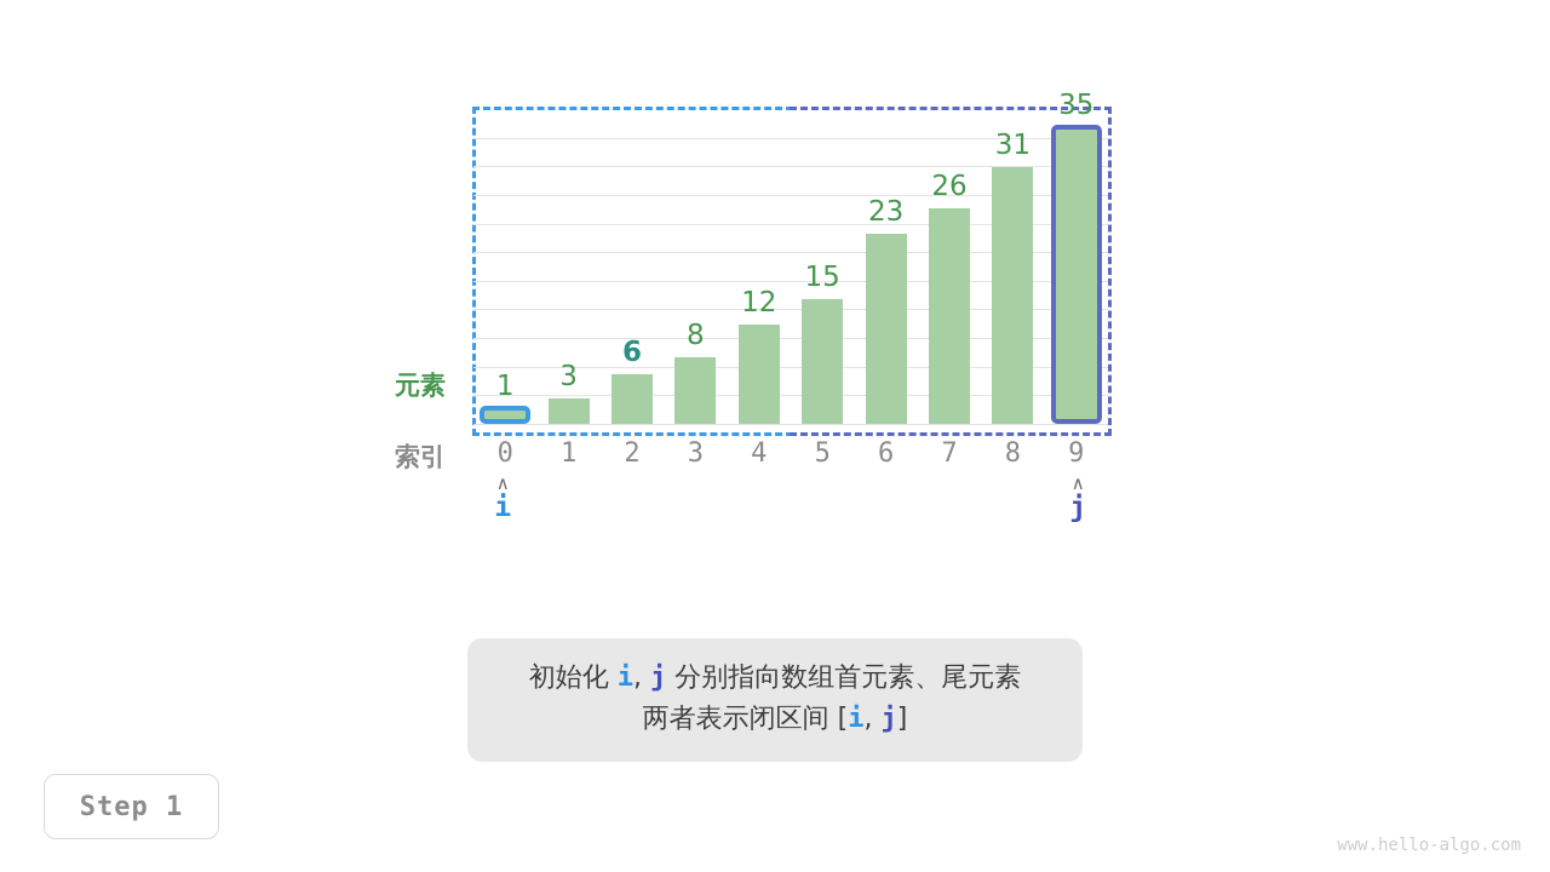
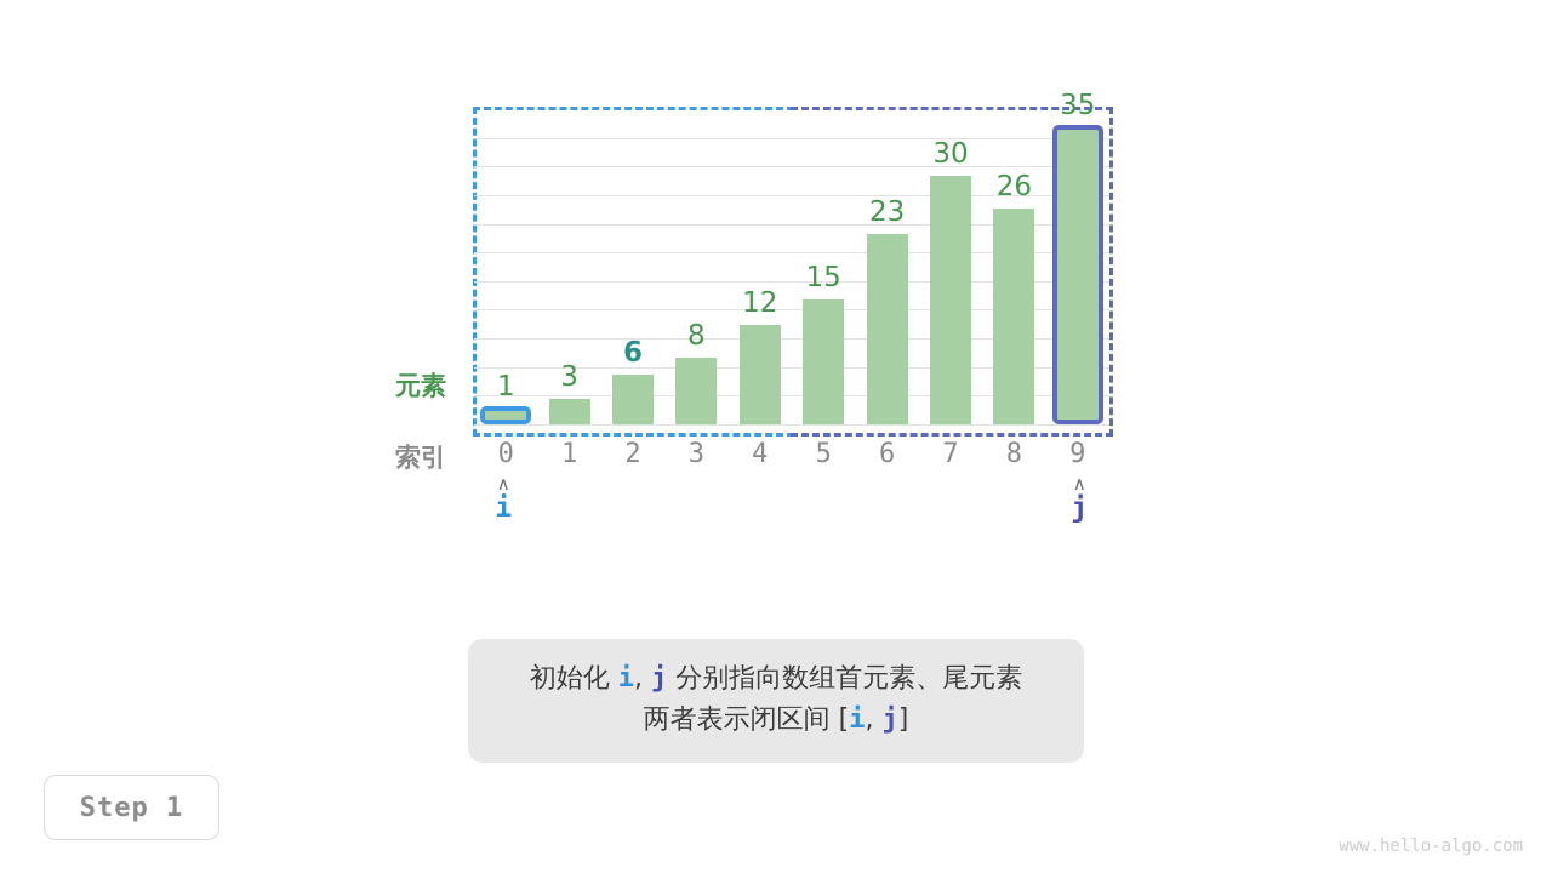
7: 26 -> 30
8: 31 -> 26
